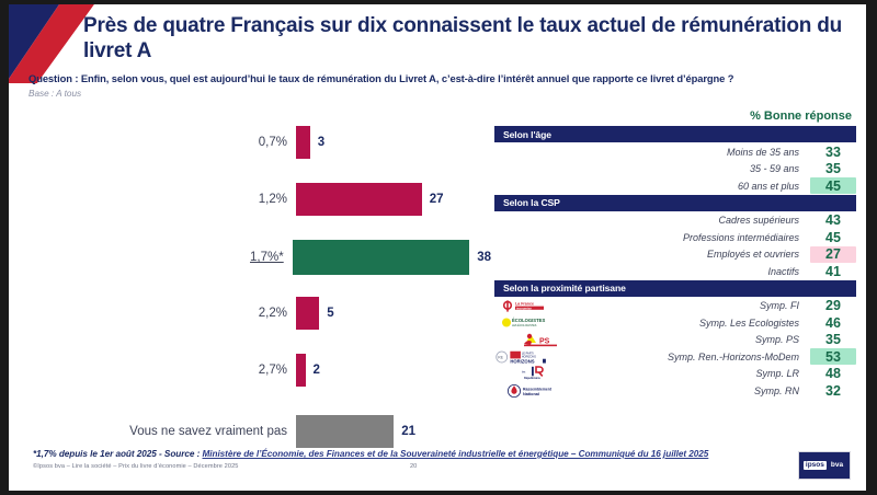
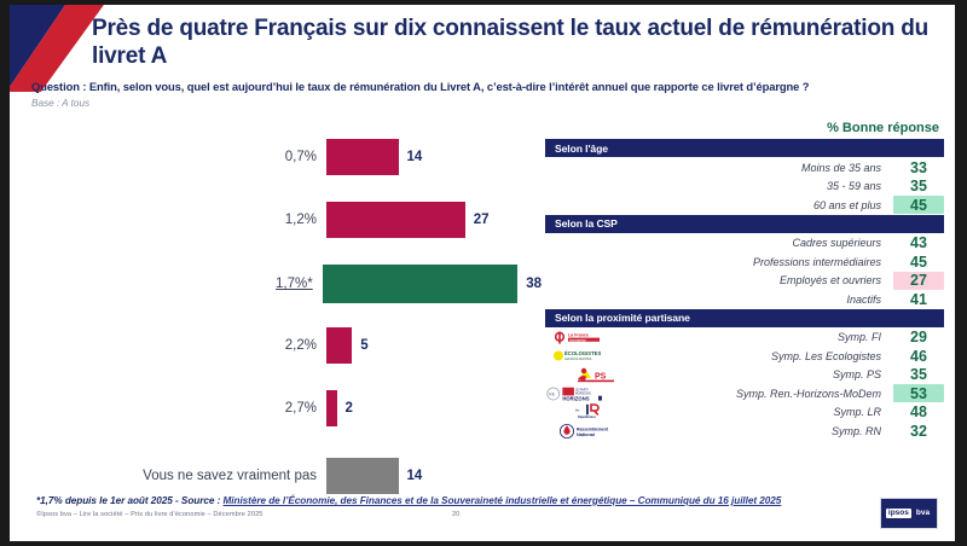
0,7%: 3 -> 14
Vous ne savez vraiment pas: 21 -> 14
